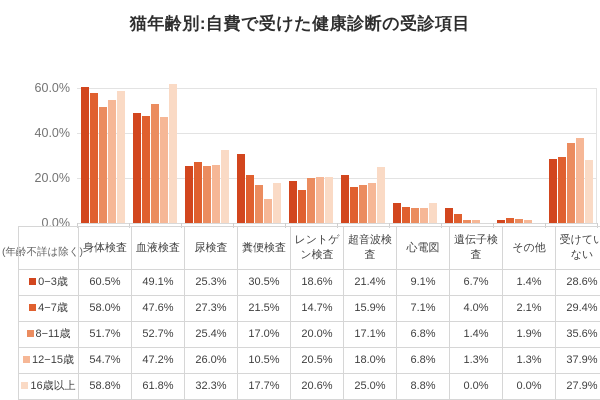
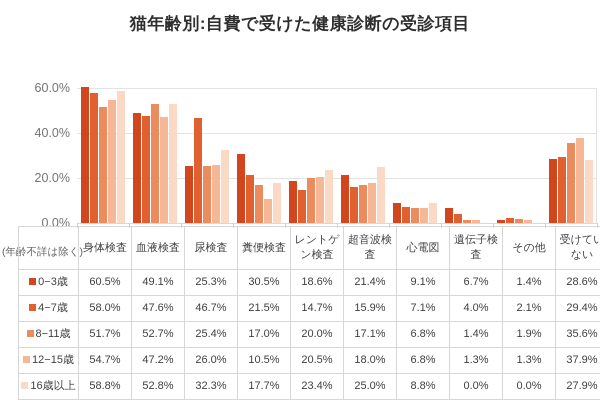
16歳以上/血液検査: 61.8% -> 52.8%
4−7歳/尿検査: 27.3% -> 46.7%
16歳以上/レントゲン検査: 20.6% -> 23.4%
